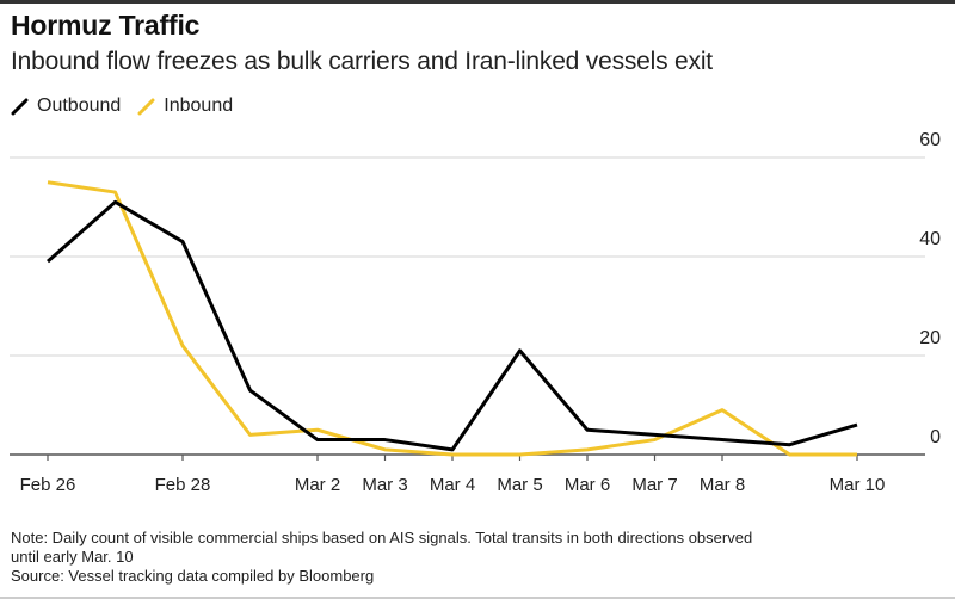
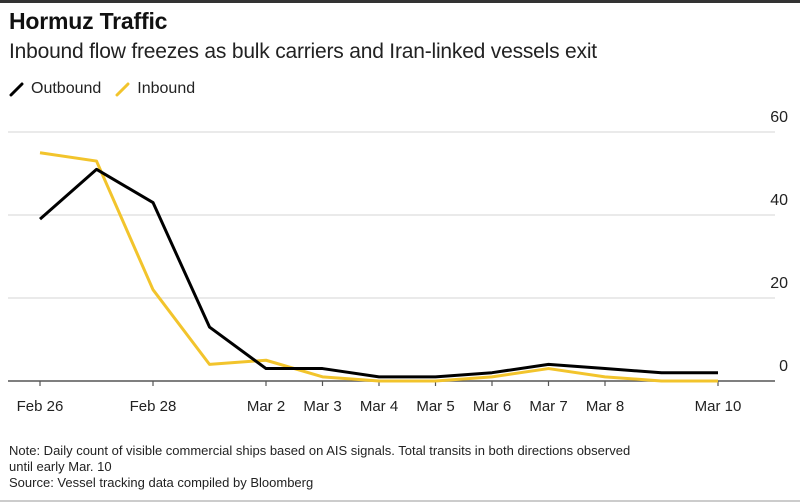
Outbound/Mar 5: 21 -> 1
Outbound/Mar 6: 5 -> 2
Inbound/Mar 8: 9 -> 1
Outbound/Mar 10: 6 -> 2
